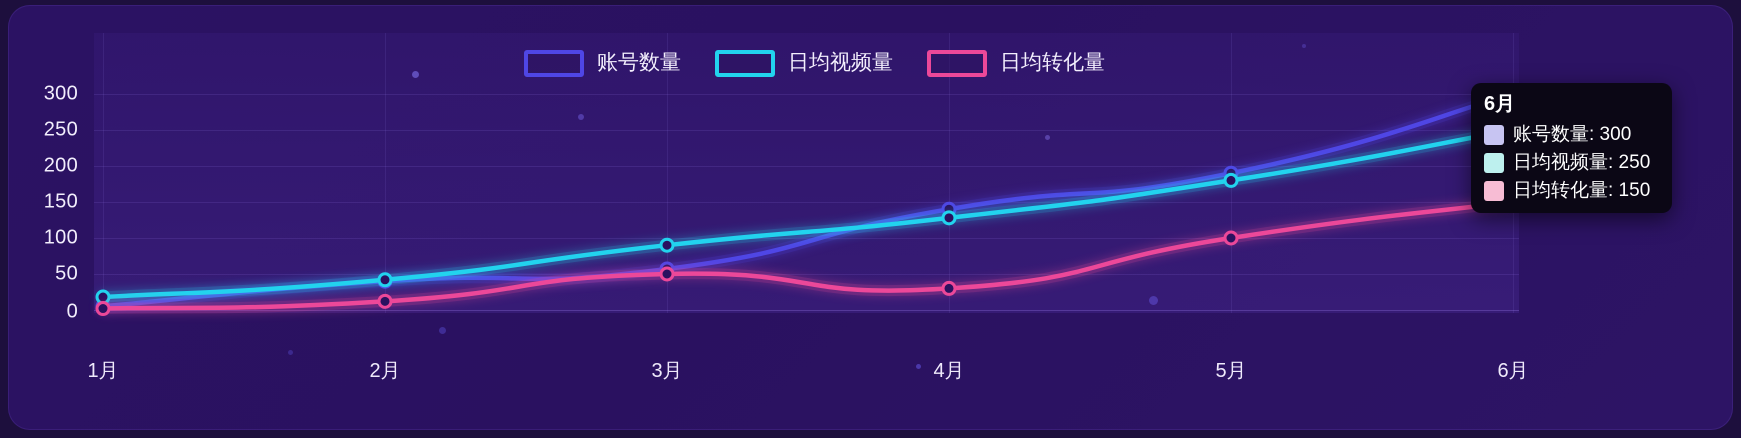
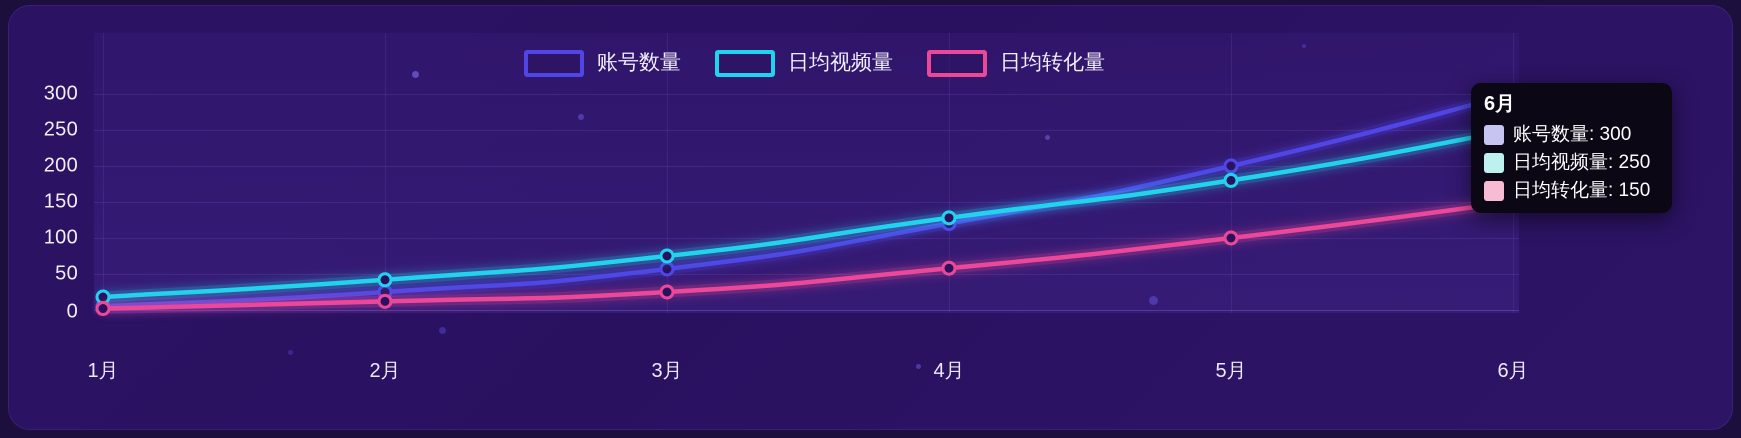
账号数量/2月: 40 -> 20
日均视频量/3月: 90 -> 80
日均转化量/3月: 50 -> 20
账号数量/4月: 140 -> 120
日均转化量/4月: 30 -> 60
账号数量/5月: 190 -> 200
